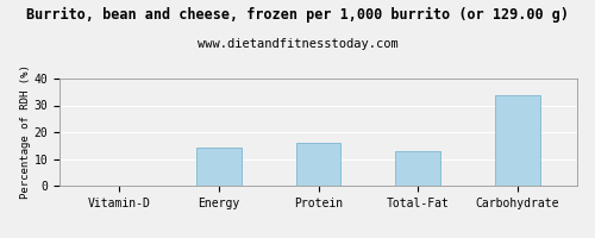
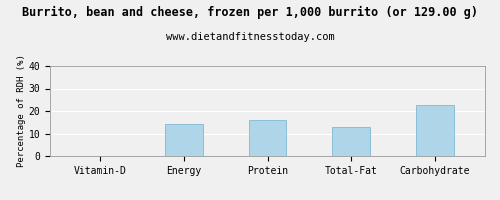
Carbohydrate: 33.8 -> 22.5
